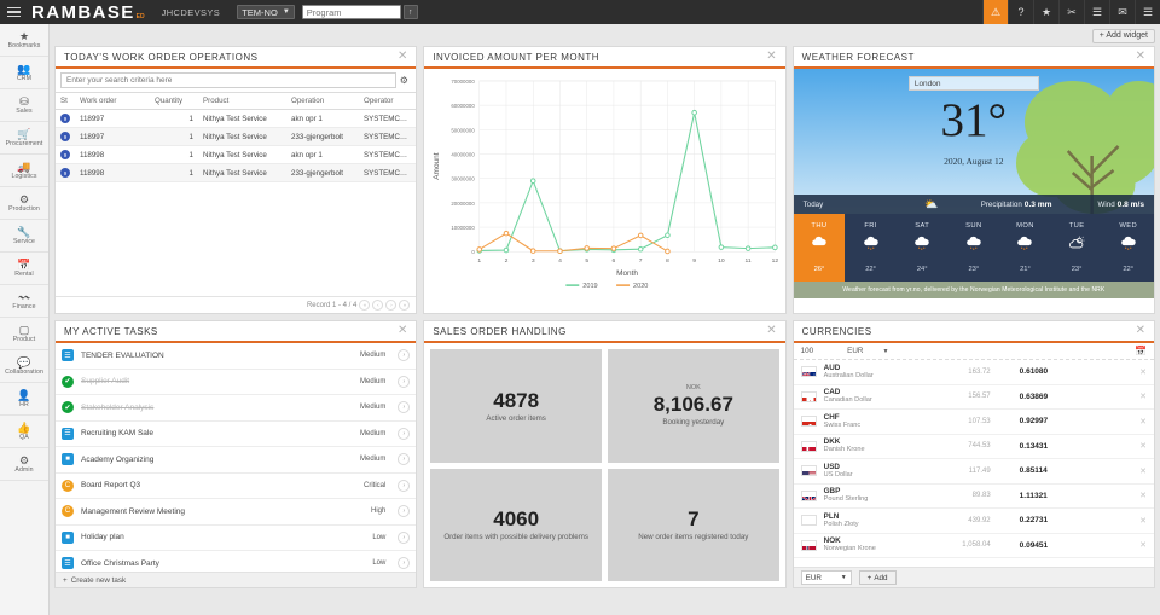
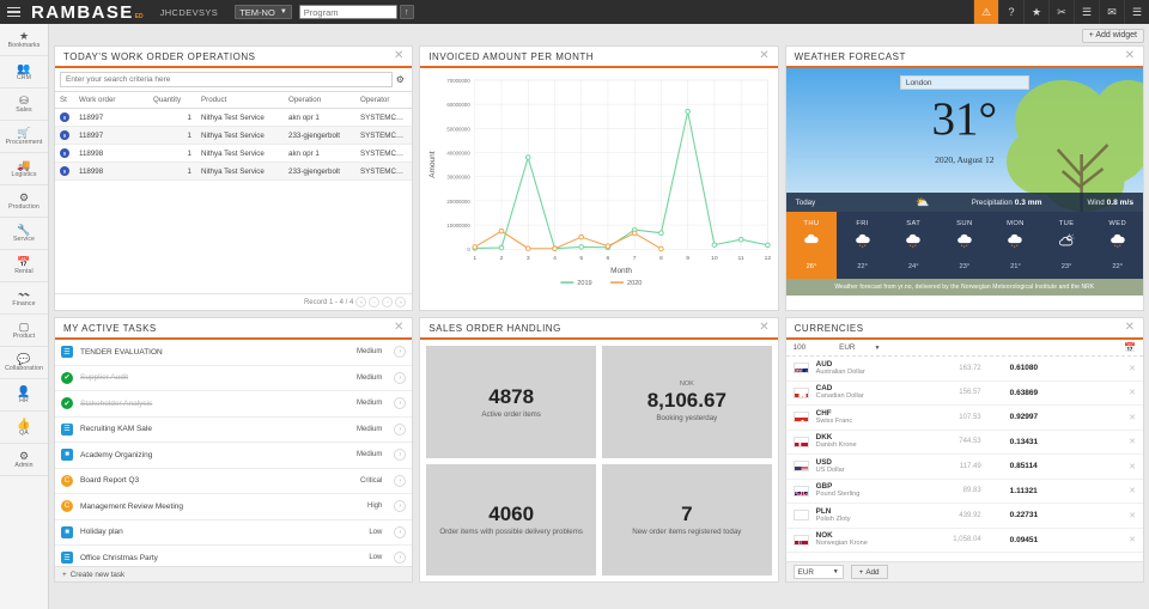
2019/3: 29000000 -> 38000000
2020/5: 1000000 -> 5000000
2019/7: 1000000 -> 8000000
2019/11: 1000000 -> 4000000
